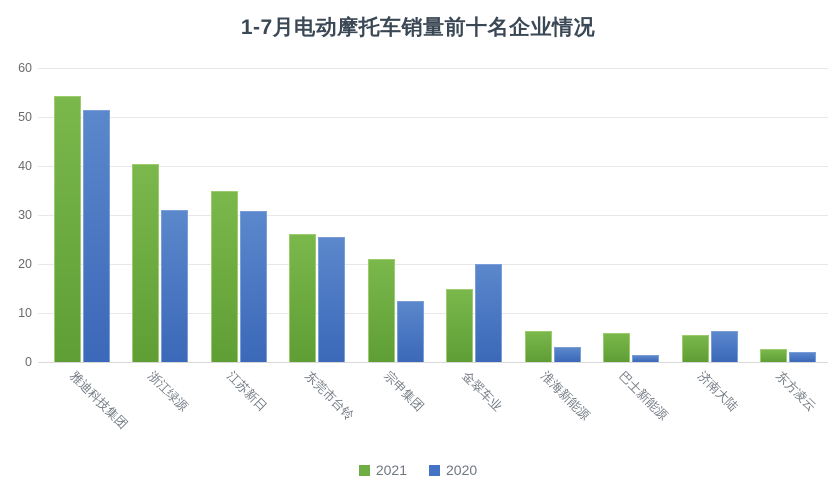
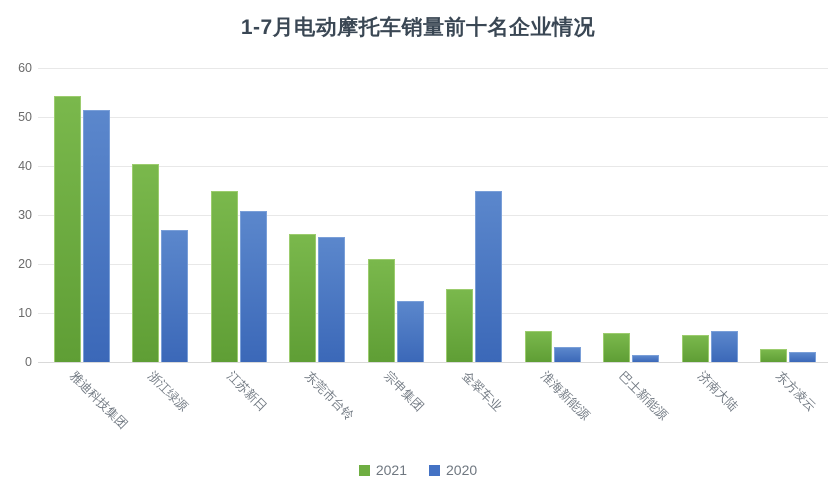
2020/浙江绿源: 31 -> 27
2020/金翠车业: 20 -> 35
